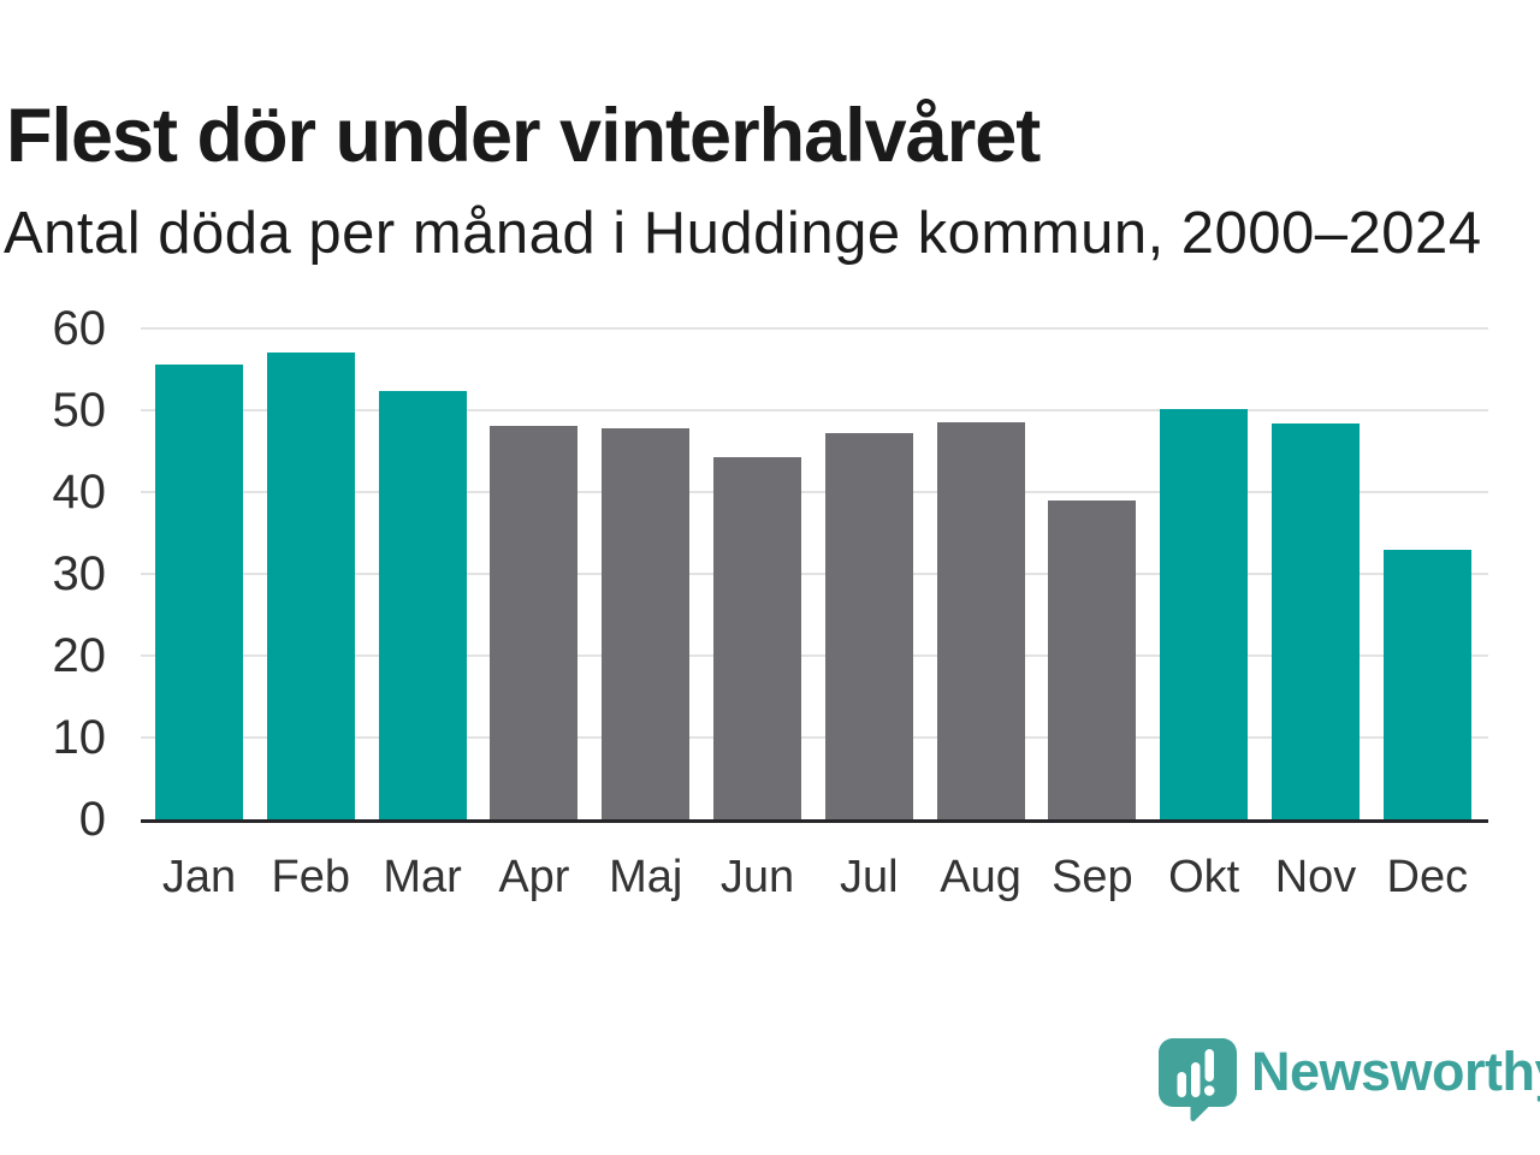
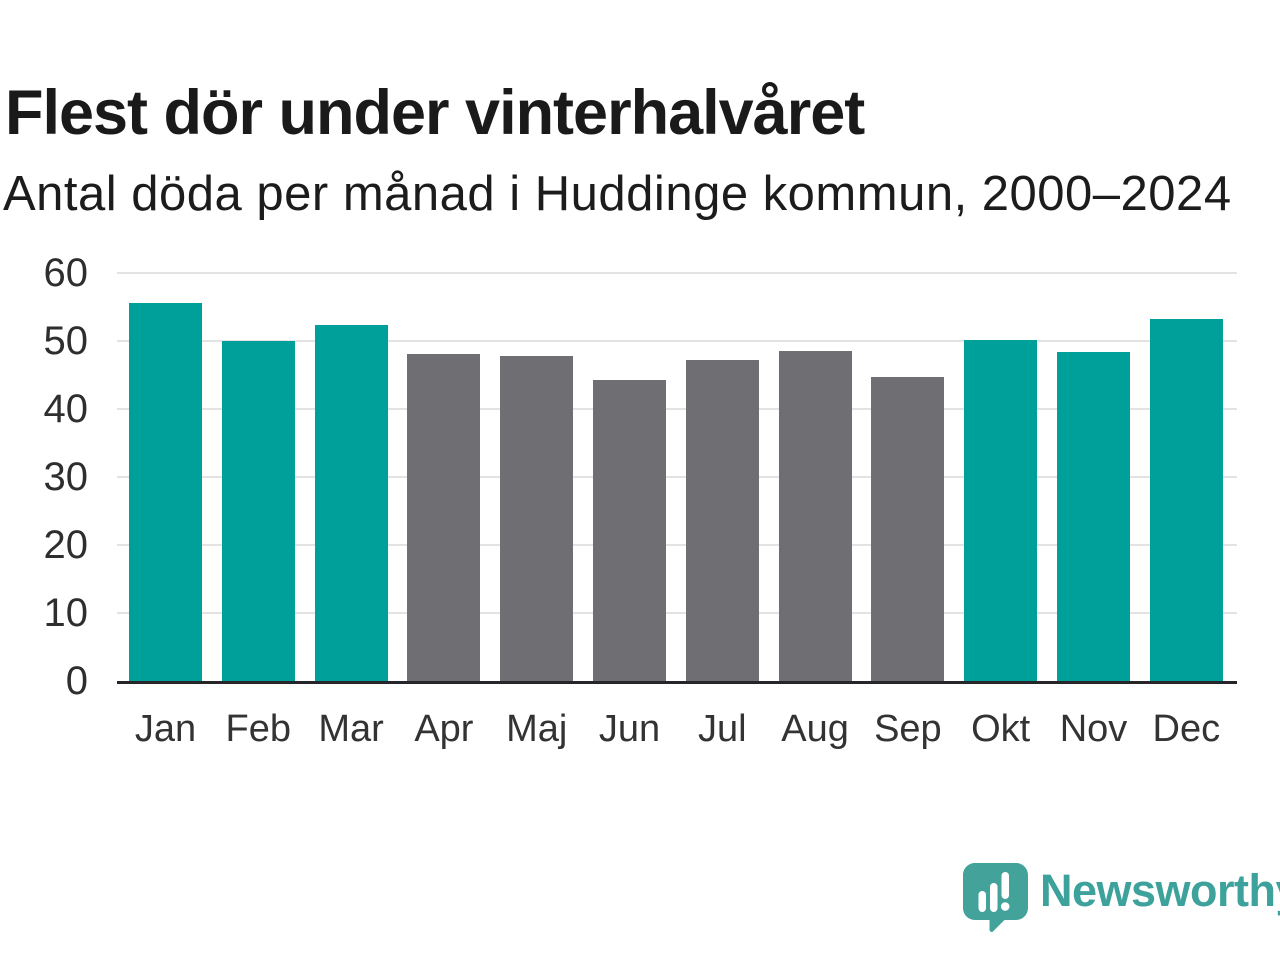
Feb: 57 -> 50
Sep: 39 -> 45
Dec: 33 -> 53
